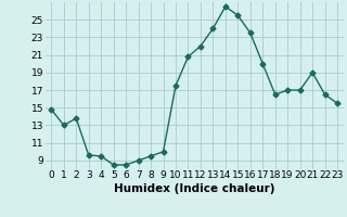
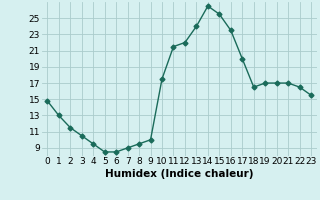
2: 13.8 -> 11.5
3: 9.6 -> 10.5
11: 20.8 -> 21.5
21: 19.0 -> 17.0
